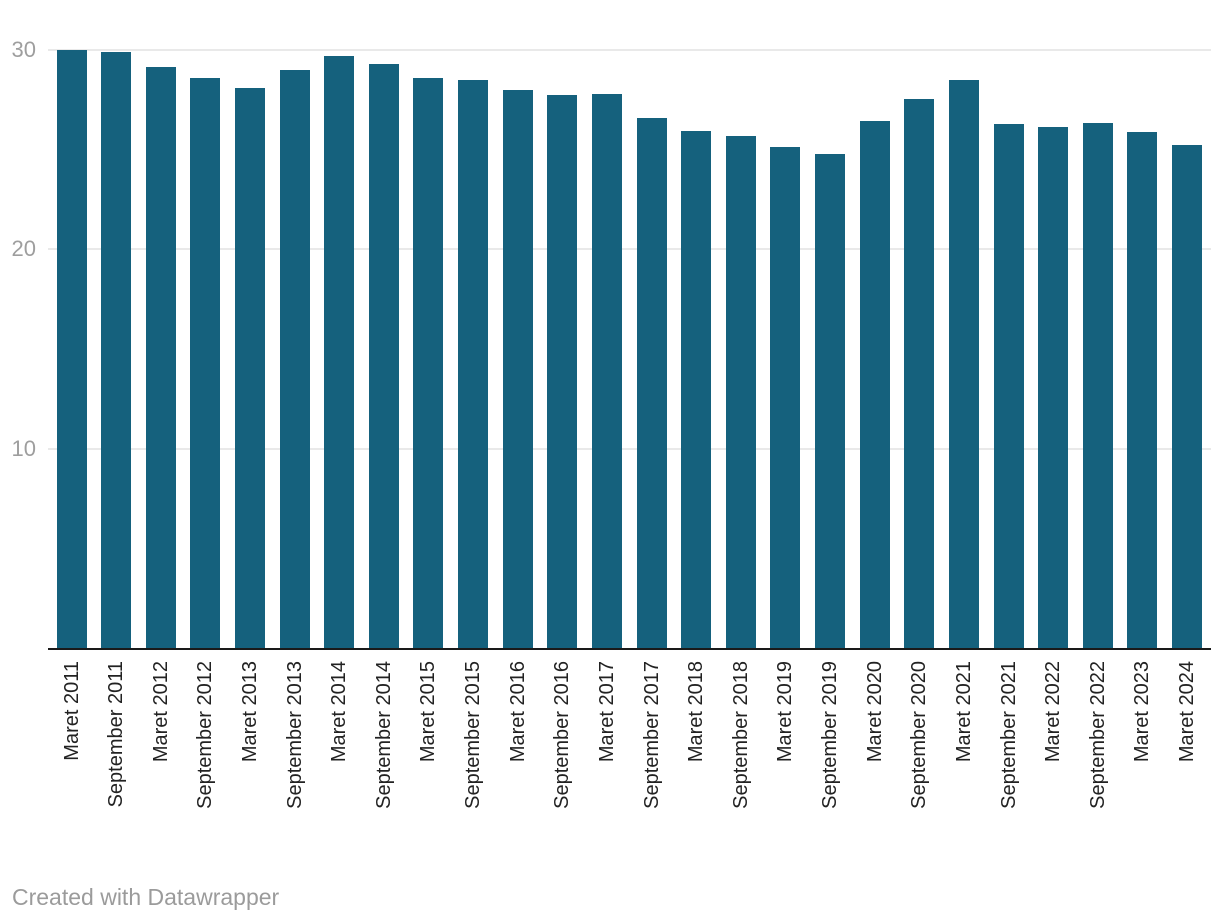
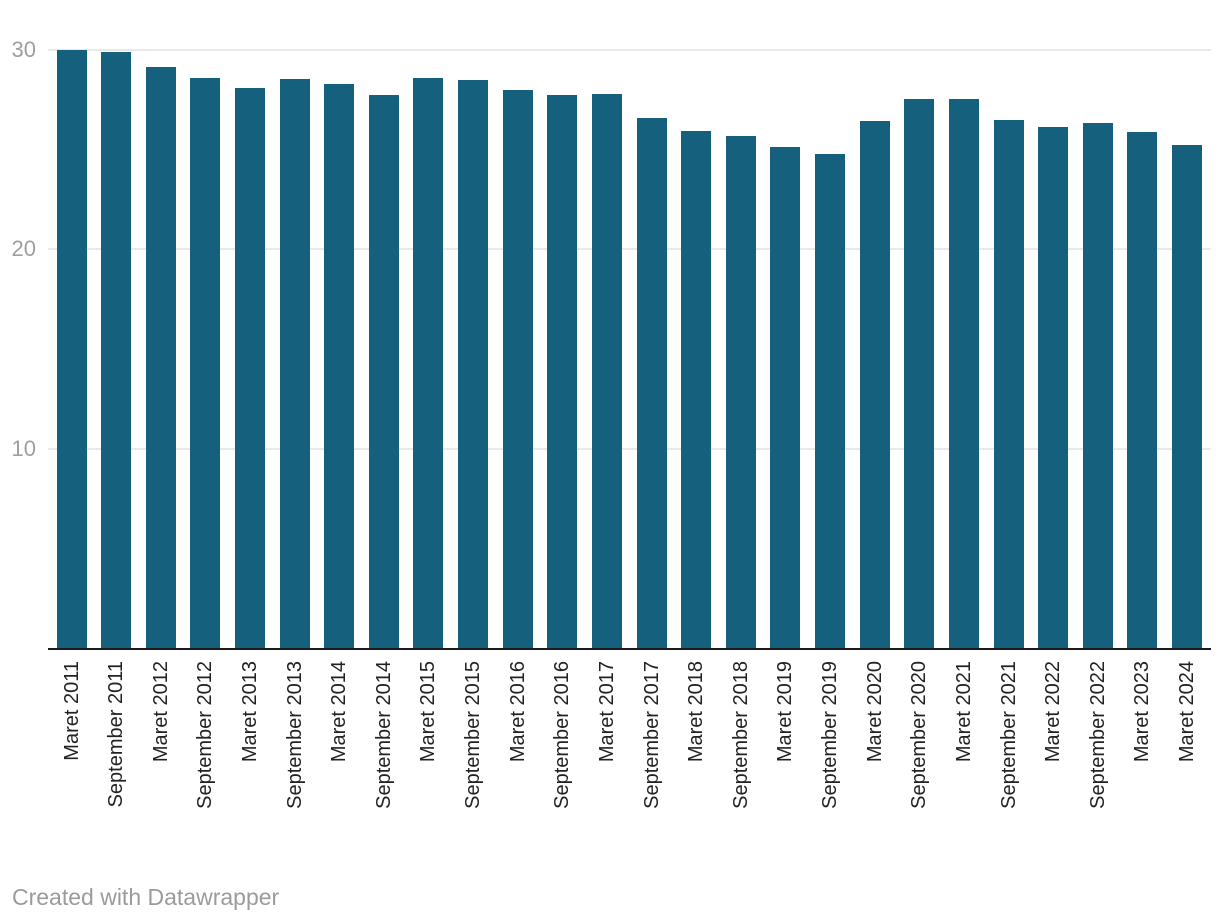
September 2013: 29.0 -> 28.6
Maret 2014: 29.7 -> 28.3
September 2014: 29.3 -> 27.7
Maret 2021: 28.5 -> 27.5
September 2021: 26.3 -> 26.5
